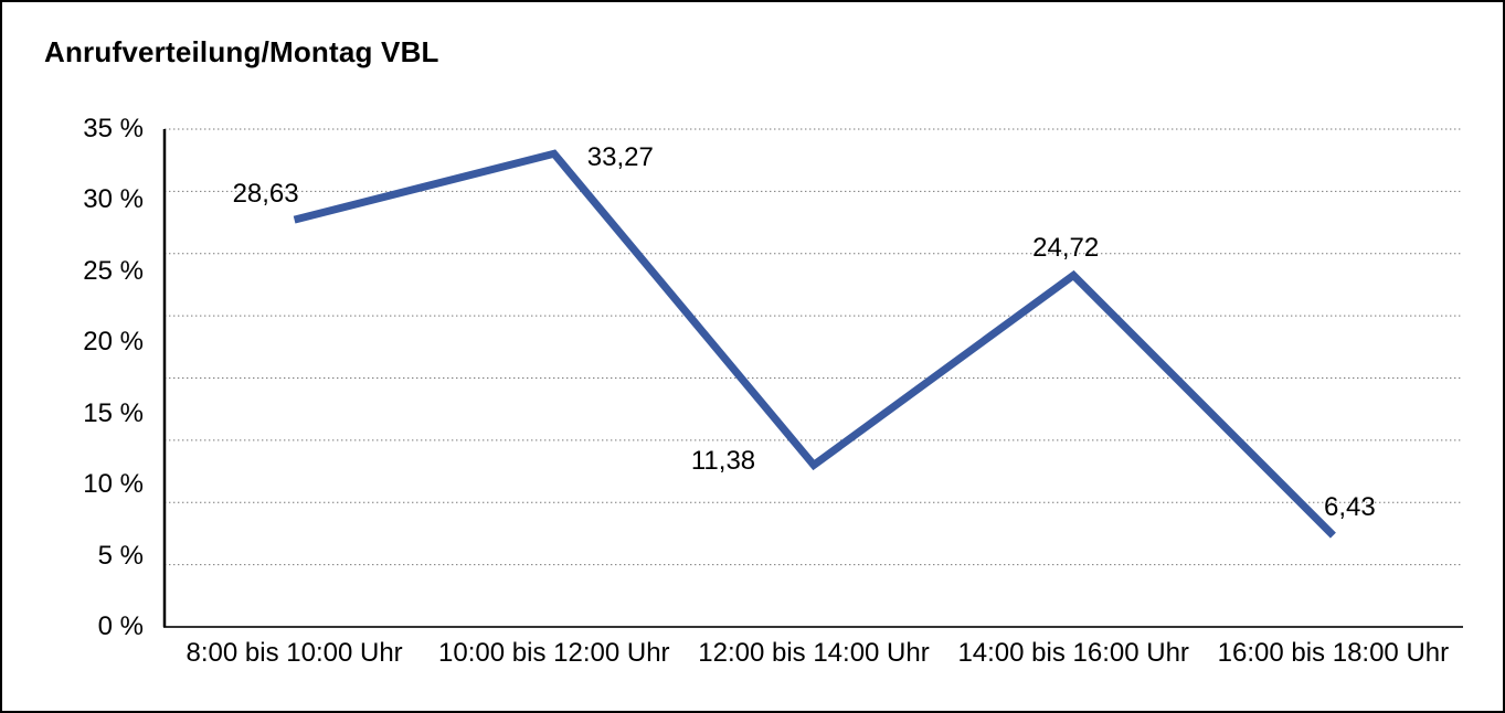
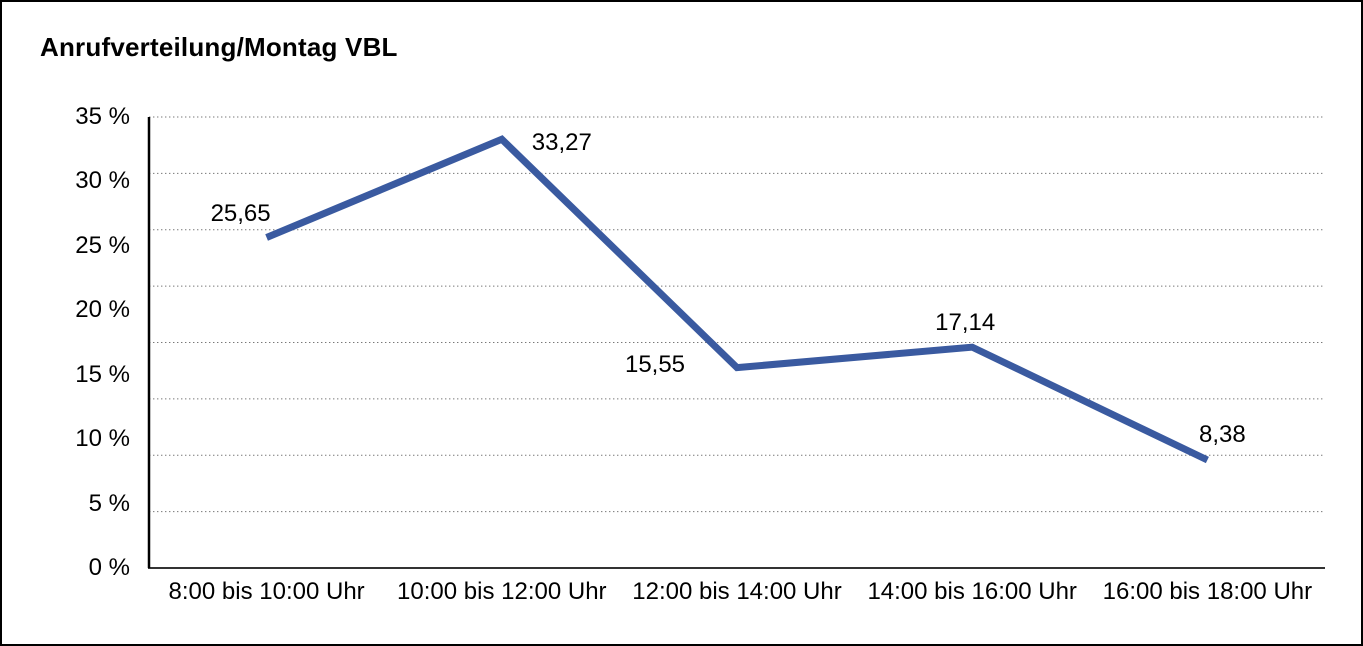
8:00 bis 10:00 Uhr: 28,63 -> 25,65
12:00 bis 14:00 Uhr: 11,38 -> 15,55
14:00 bis 16:00 Uhr: 24,72 -> 17,14
16:00 bis 18:00 Uhr: 6,43 -> 8,38
